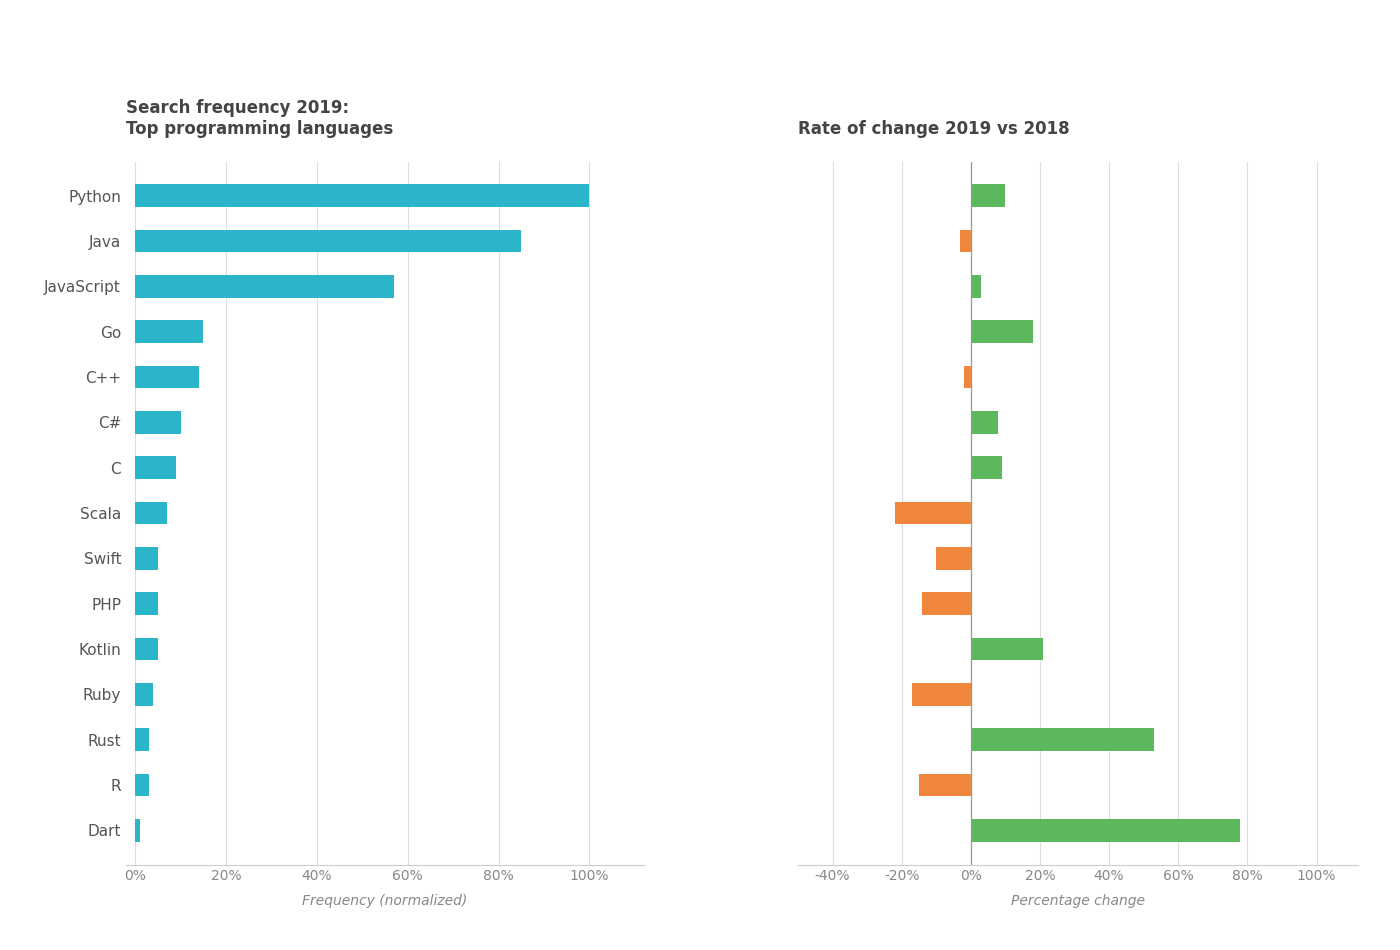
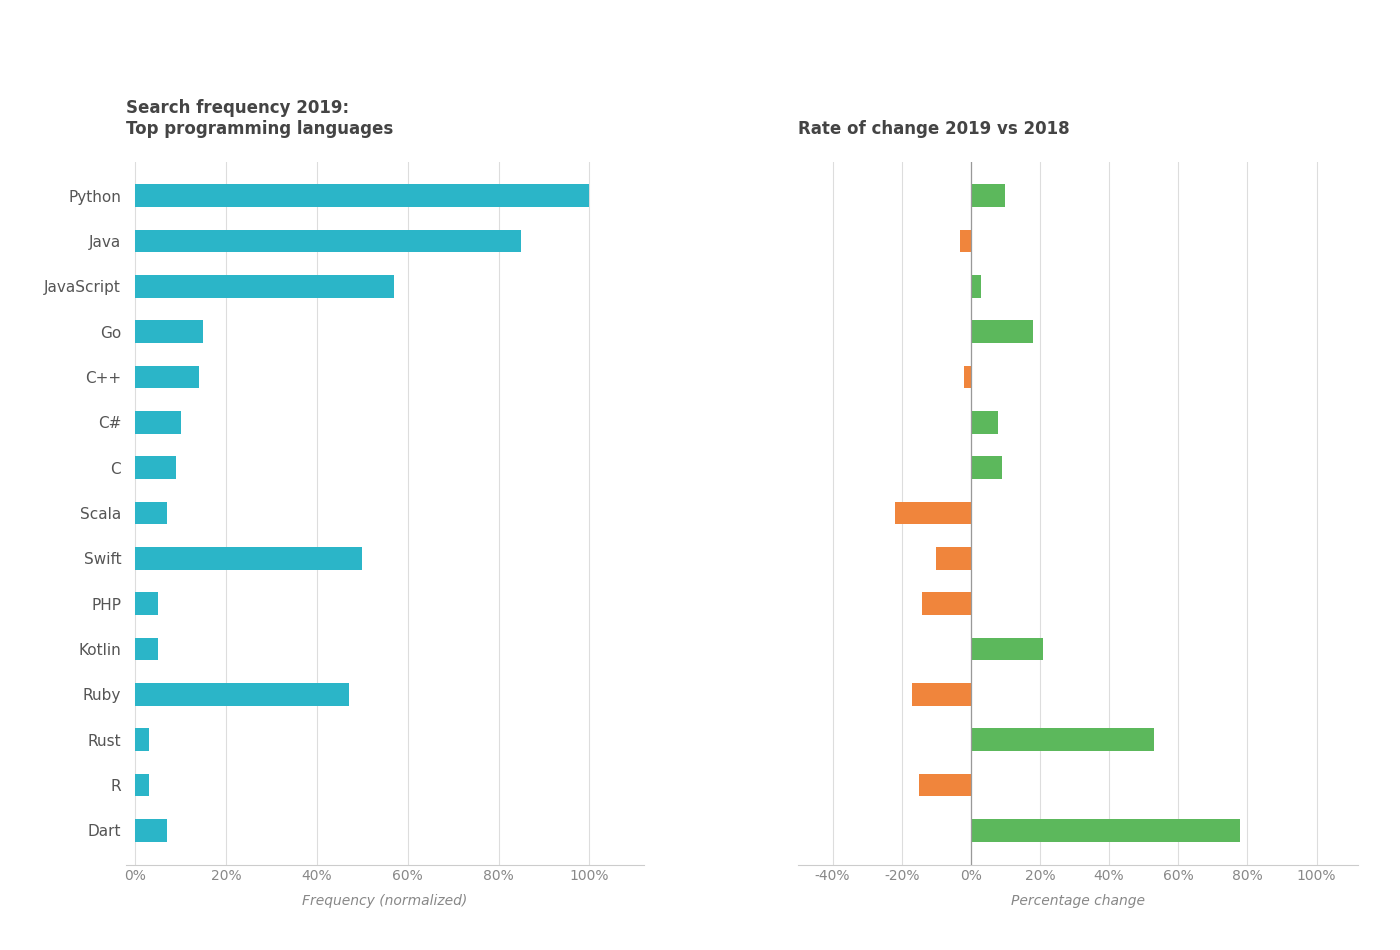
Search frequency 2019: Top programming languages/Swift: 5% -> 50%
Search frequency 2019: Top programming languages/Ruby: 4% -> 47%
Search frequency 2019: Top programming languages/Dart: 1% -> 7%
